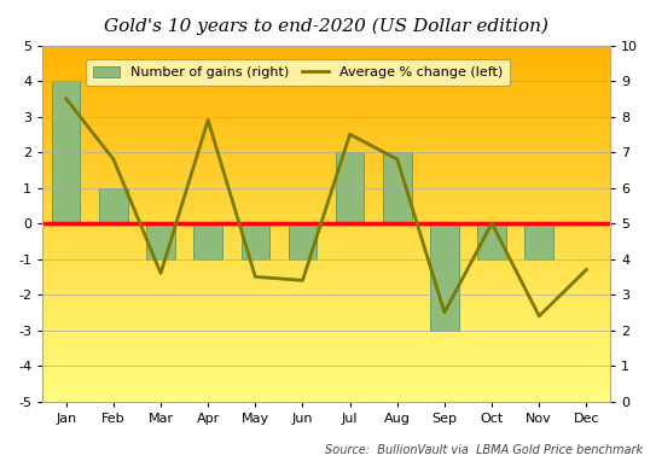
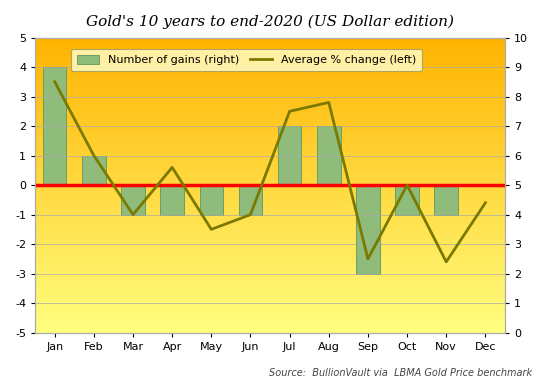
Average % change (left)/Feb: 1.8 -> 1.0
Average % change (left)/Mar: -1.4 -> -1.0
Average % change (left)/Apr: 2.9 -> 0.6
Average % change (left)/Jun: -1.6 -> -1.0
Average % change (left)/Aug: 1.8 -> 2.8
Average % change (left)/Dec: -1.3 -> -0.6
